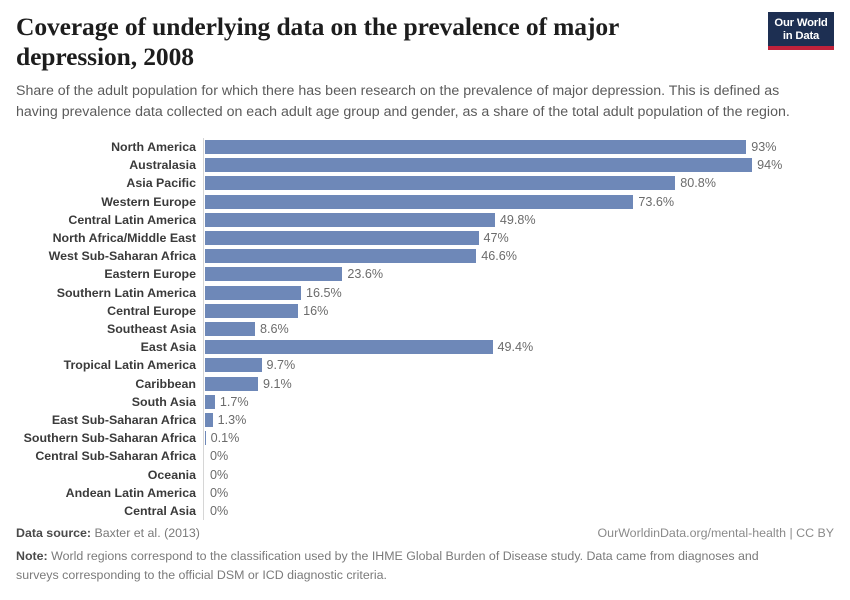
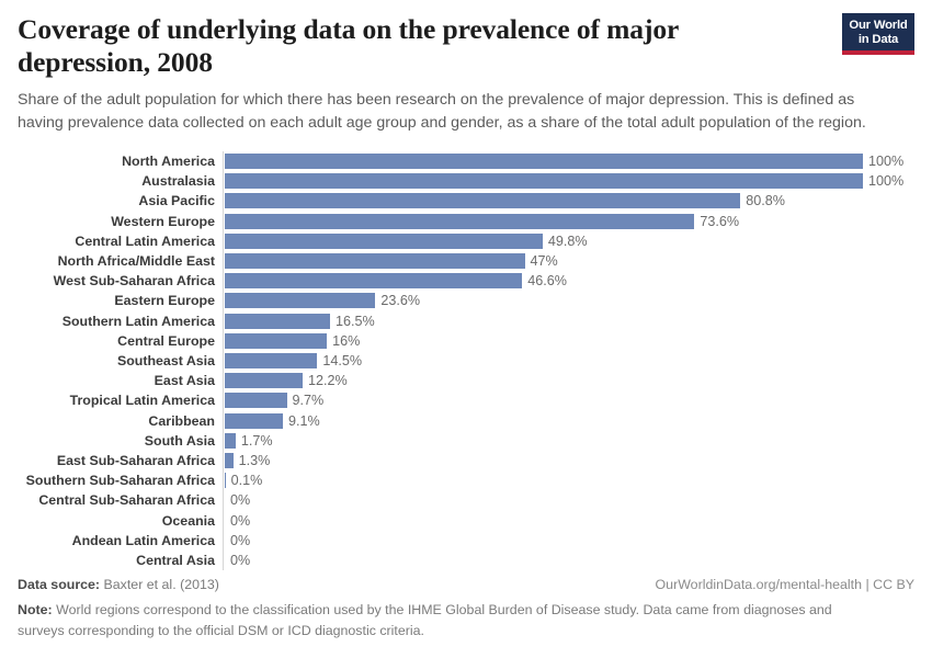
North America: 93% -> 100%
Australasia: 94% -> 100%
Southeast Asia: 8.6% -> 14.5%
East Asia: 49.4% -> 12.2%
